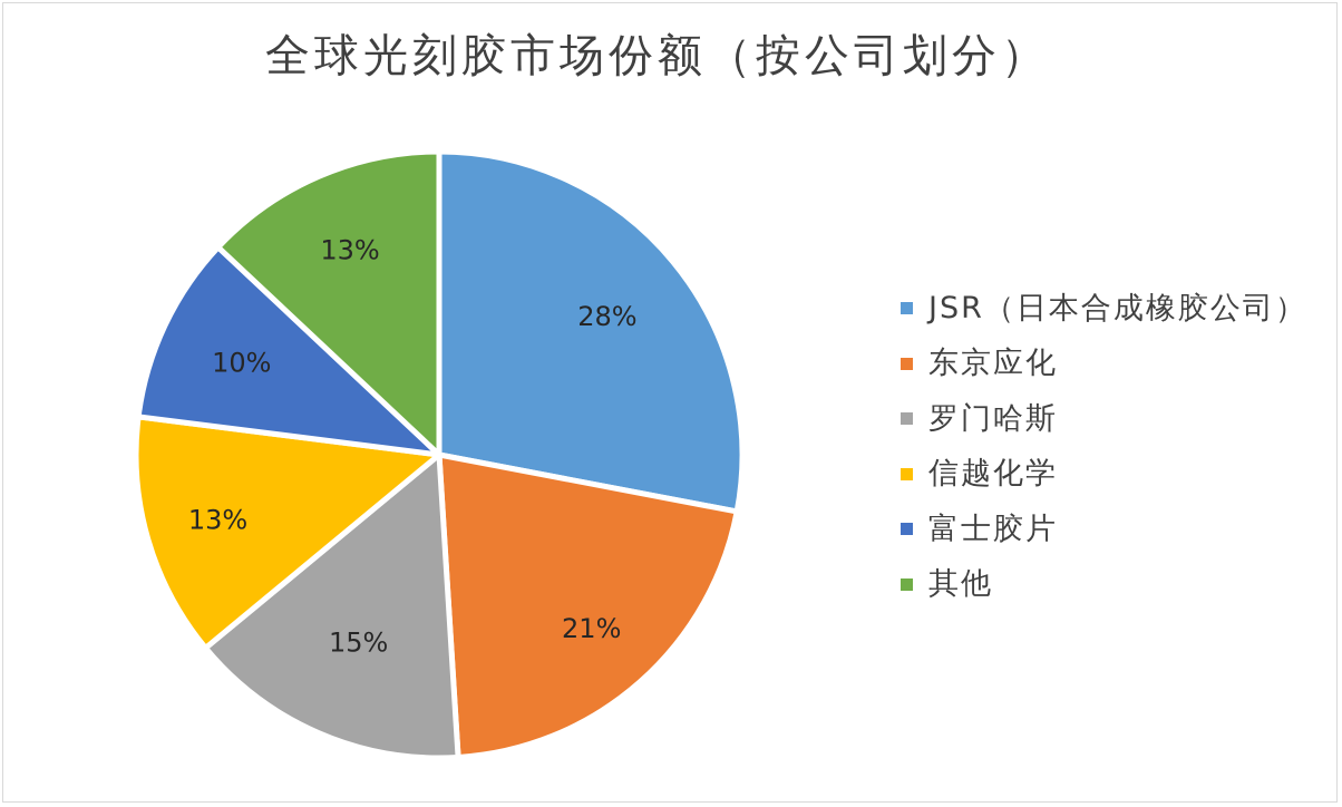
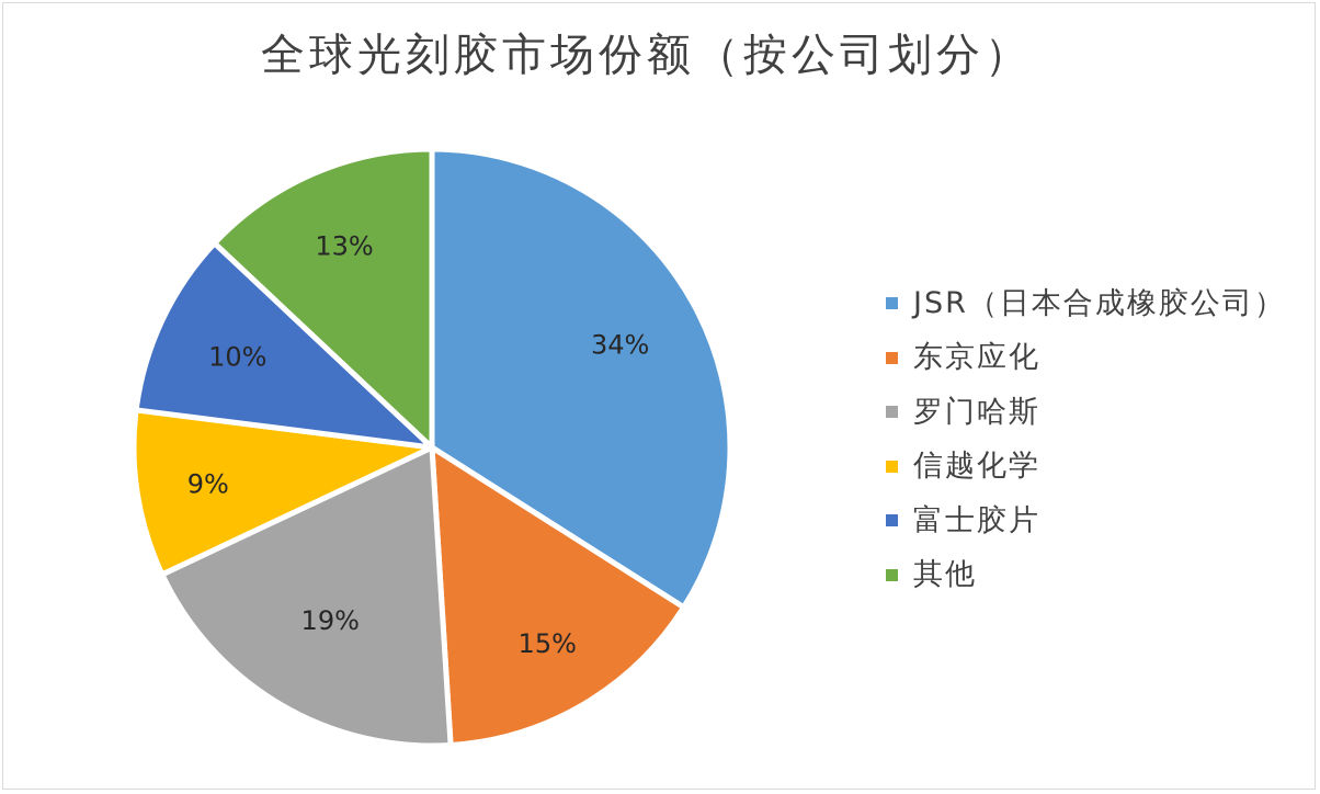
JSR（日本合成橡胶公司）: 28% -> 34%
东京应化: 21% -> 15%
罗门哈斯: 15% -> 19%
信越化学: 13% -> 9%
